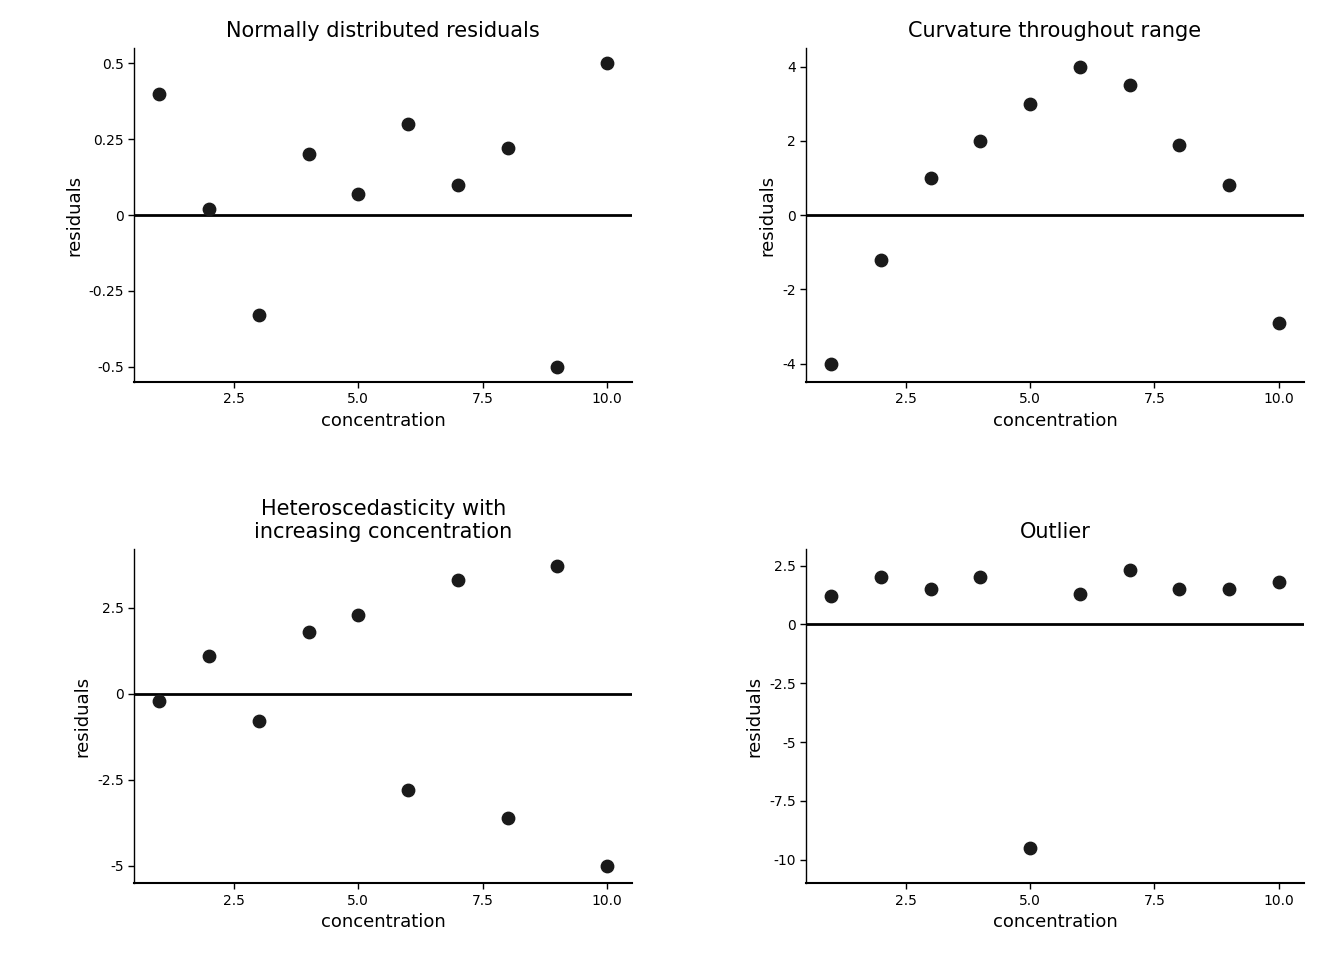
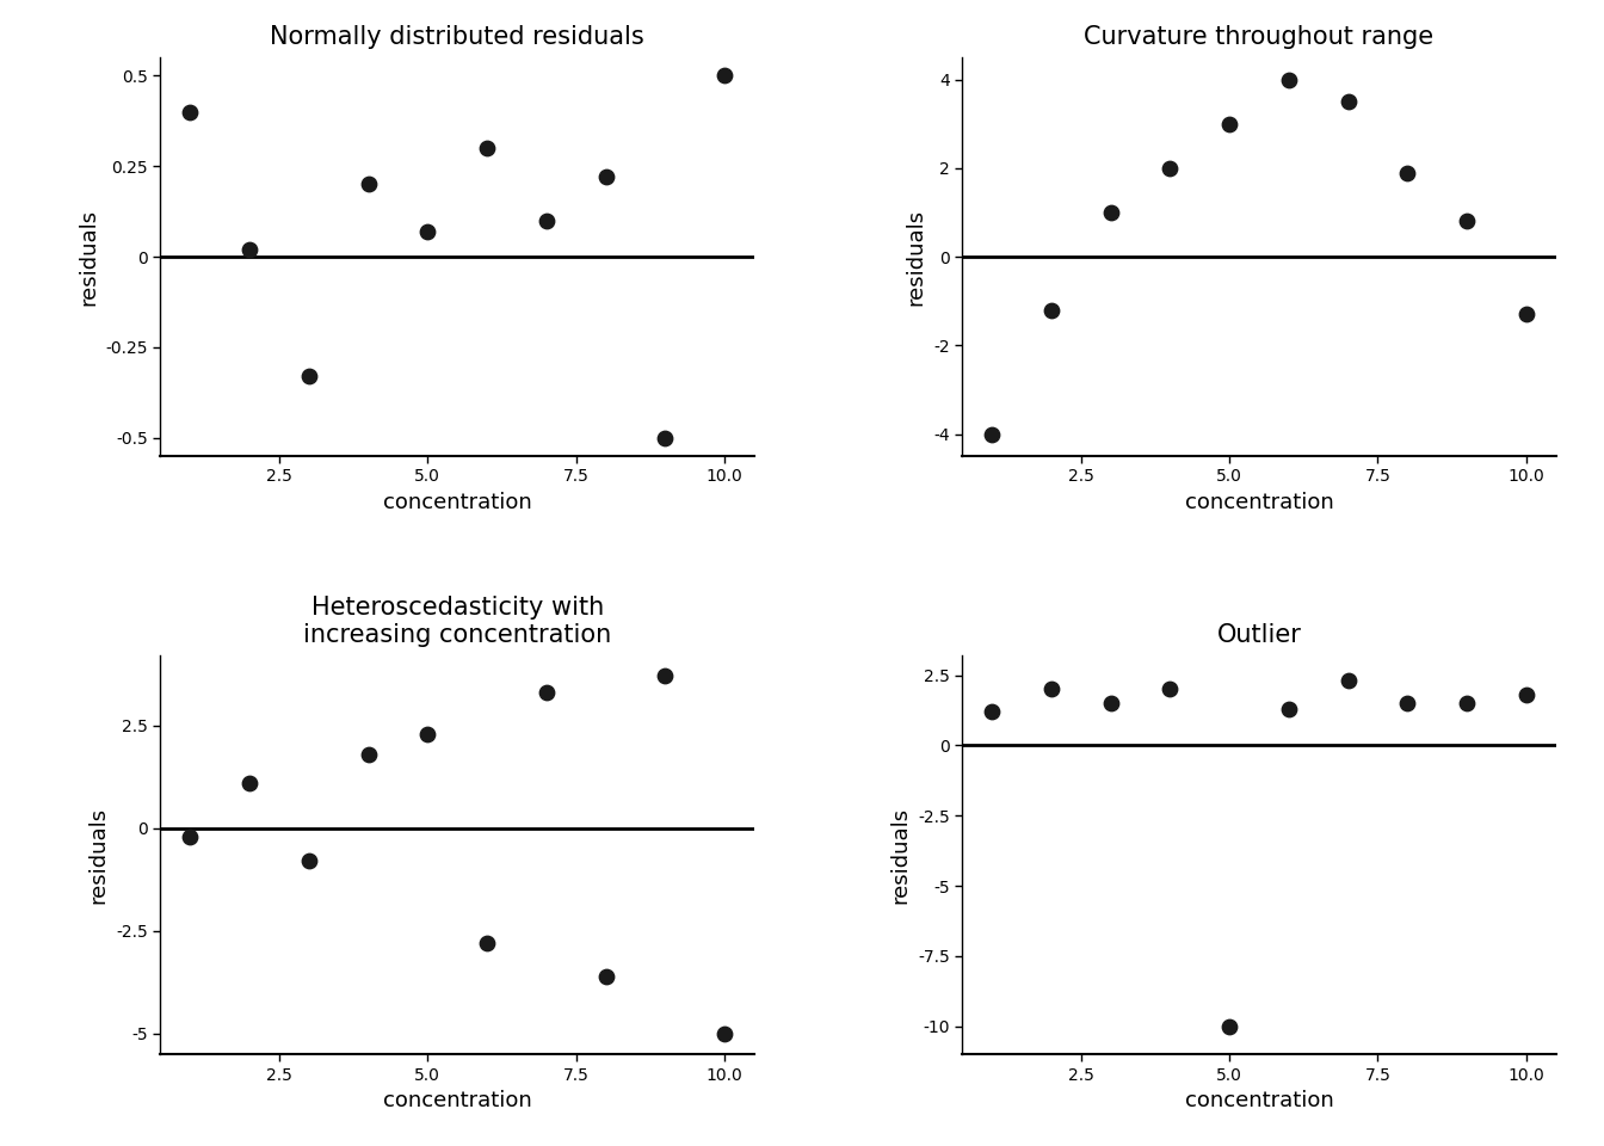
Curvature throughout range/10.0: -2.9 -> -1.3
Outlier/5.0: -9.5 -> -10.0
